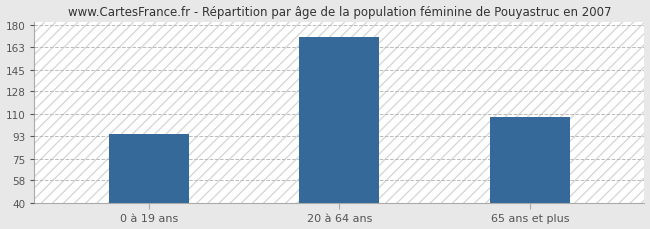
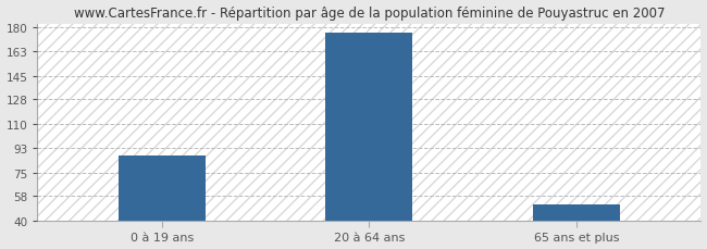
0 à 19 ans: 94 -> 87
20 à 64 ans: 171 -> 176
65 ans et plus: 108 -> 52
